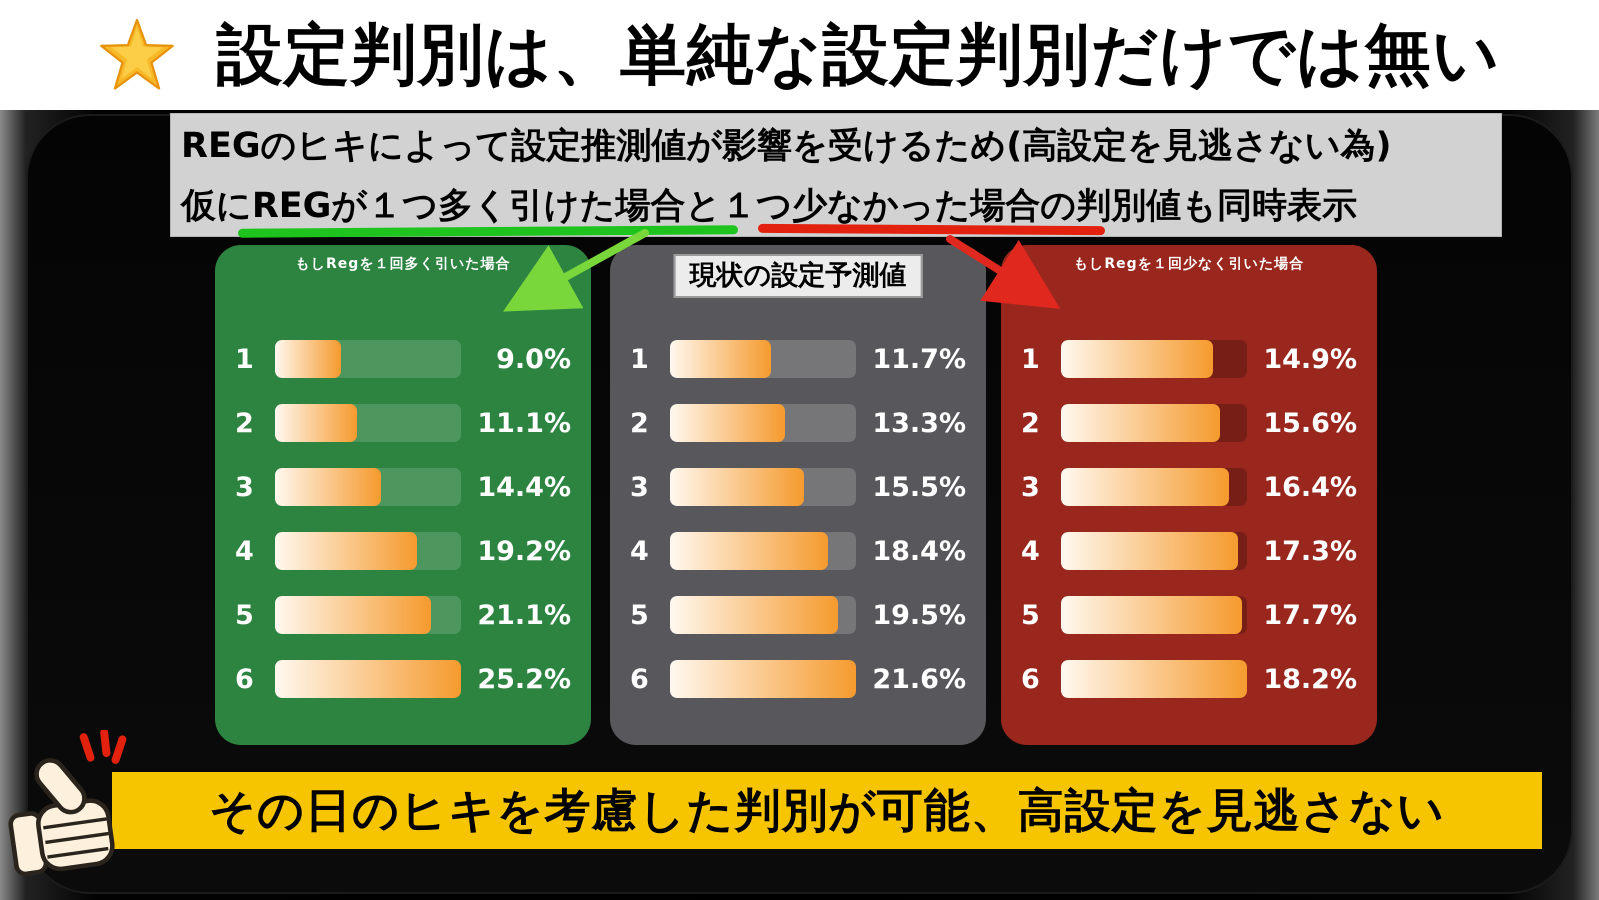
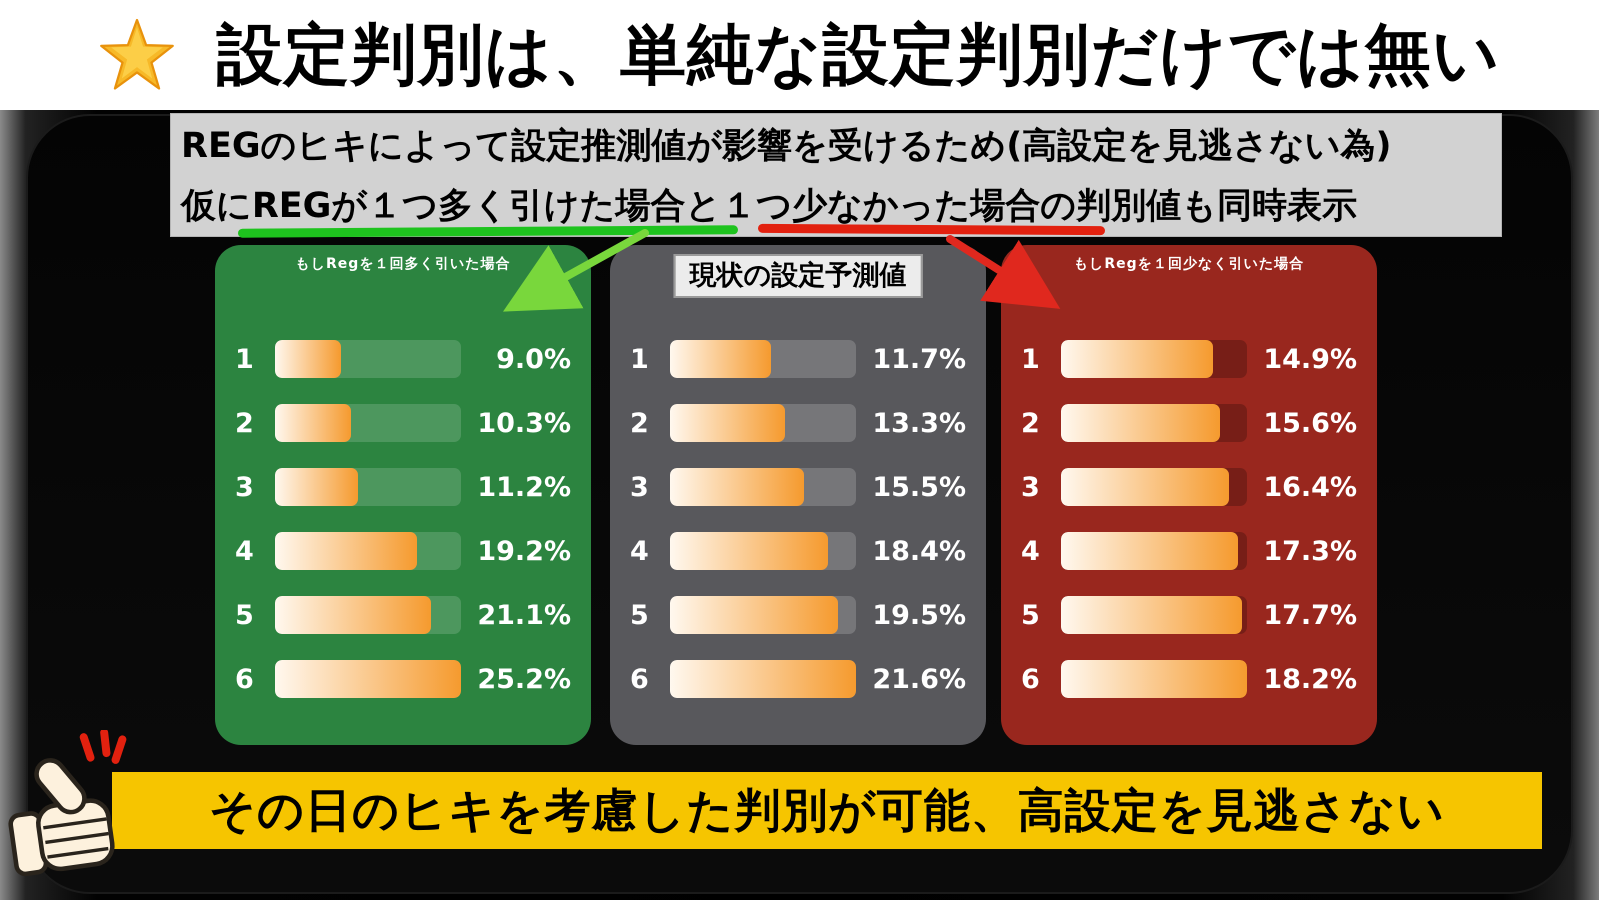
もしRegを１回多く引いた場合/2: 11.1% -> 10.3%
もしRegを１回多く引いた場合/3: 14.4% -> 11.2%
